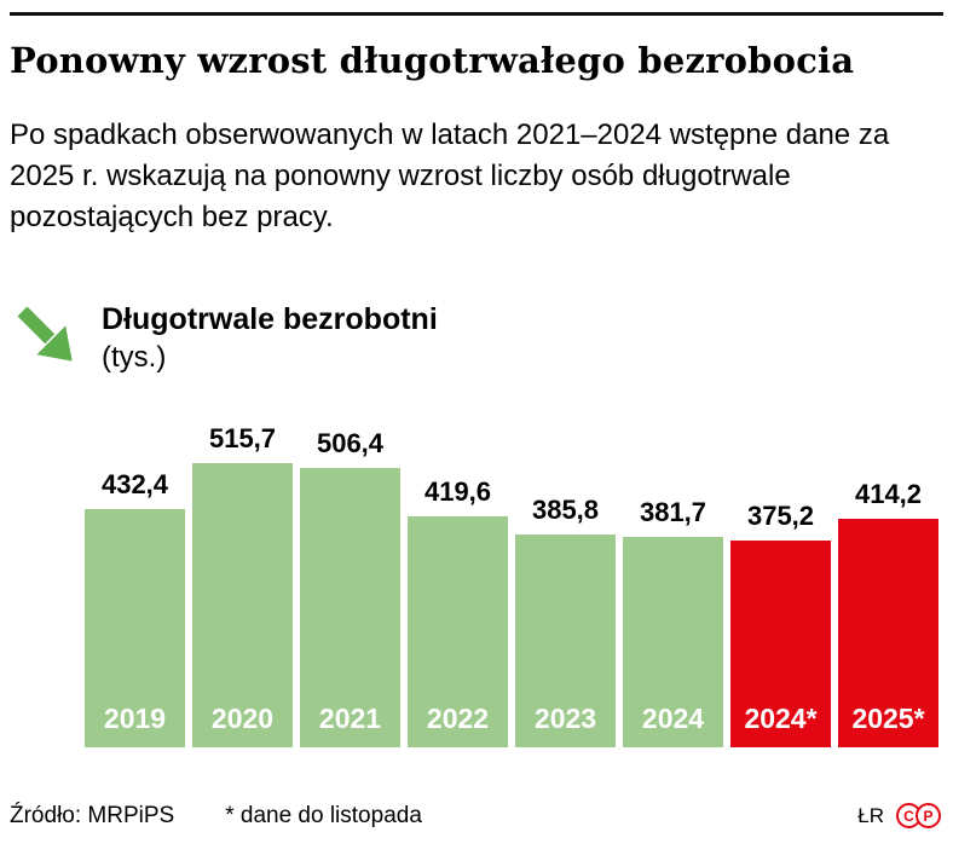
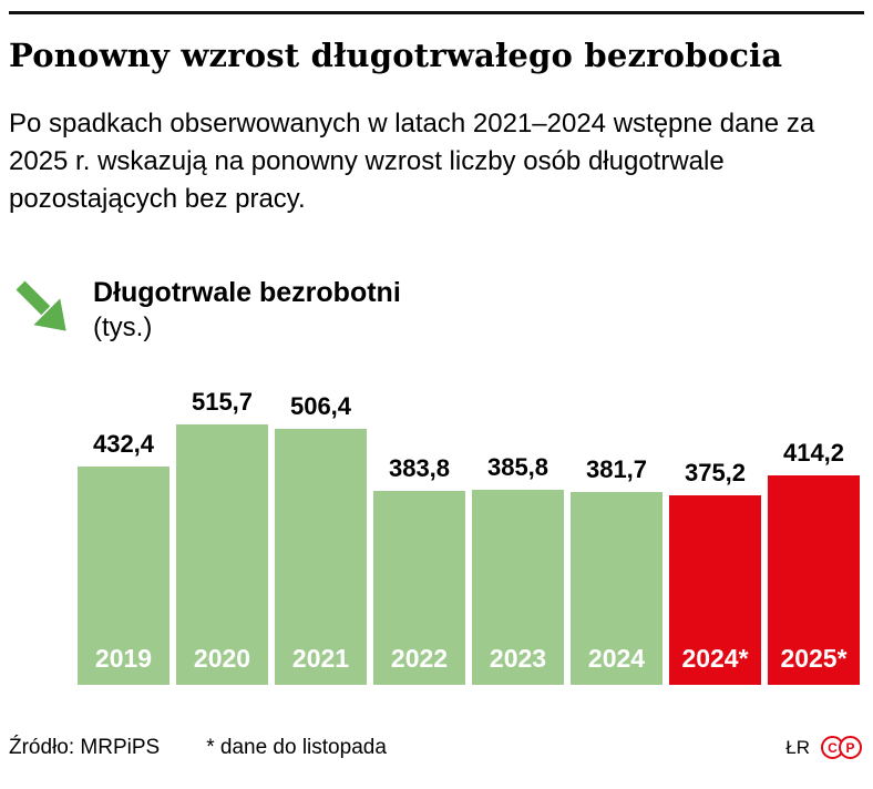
2022: 419,6 -> 383,8
